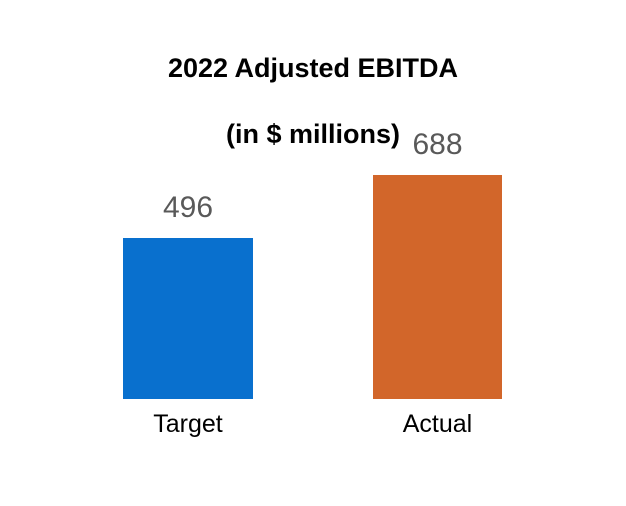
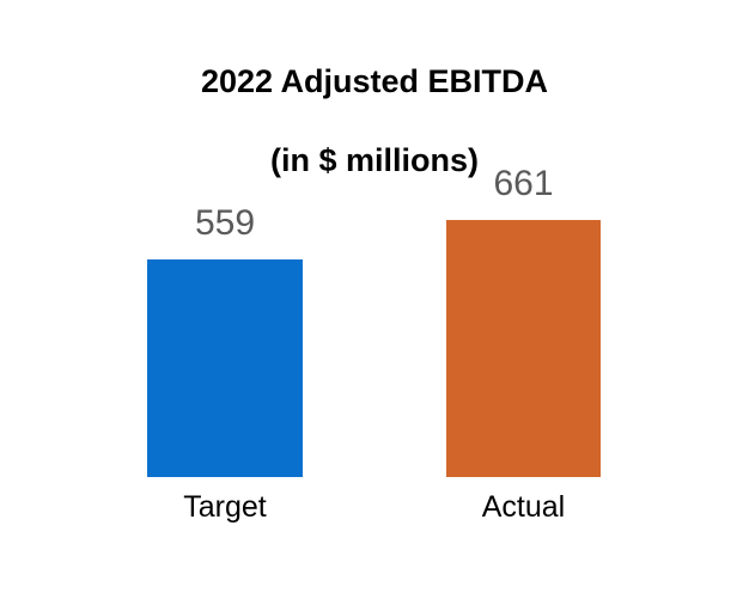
Target: 496 -> 559
Actual: 688 -> 661
